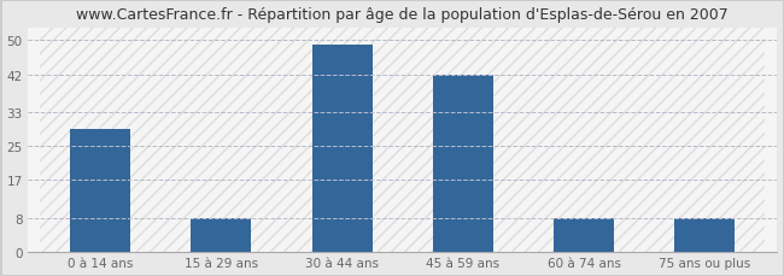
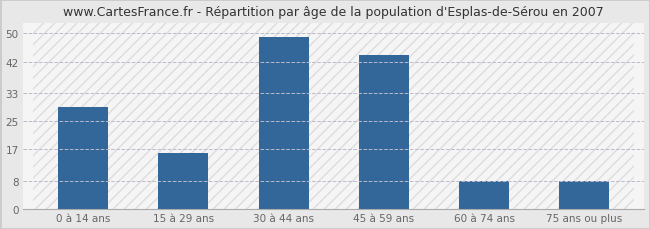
15 à 29 ans: 8 -> 16
45 à 59 ans: 42 -> 44
